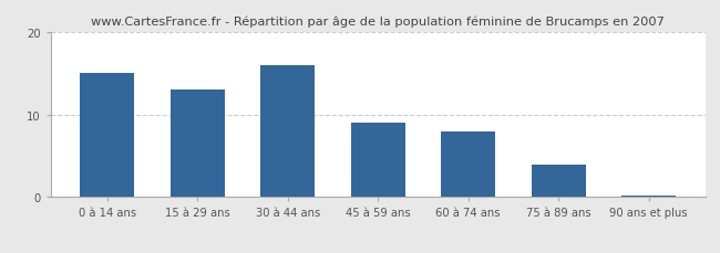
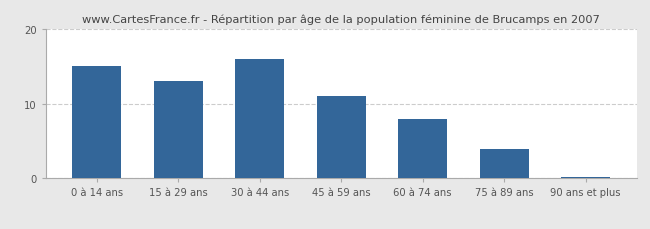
45 à 59 ans: 9.0 -> 11.0
